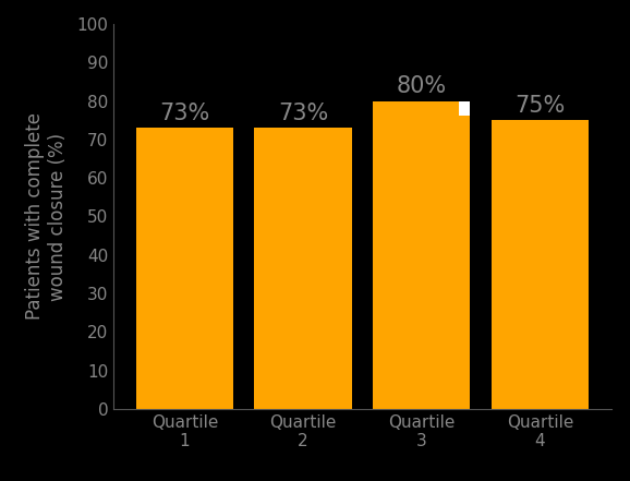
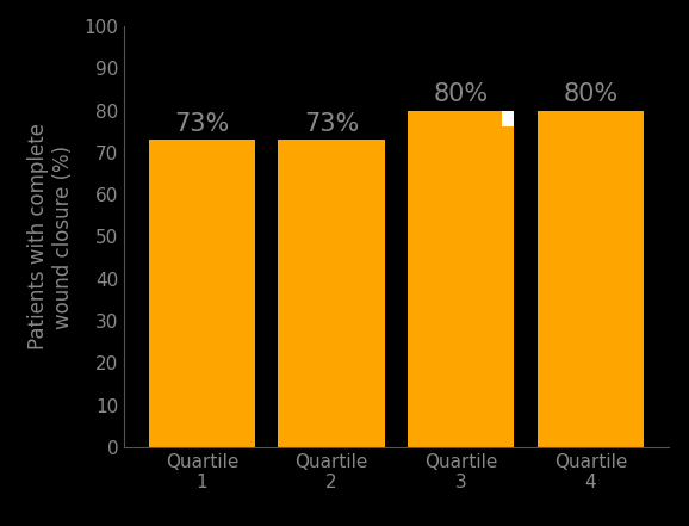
Quartile 4: 75% -> 80%
